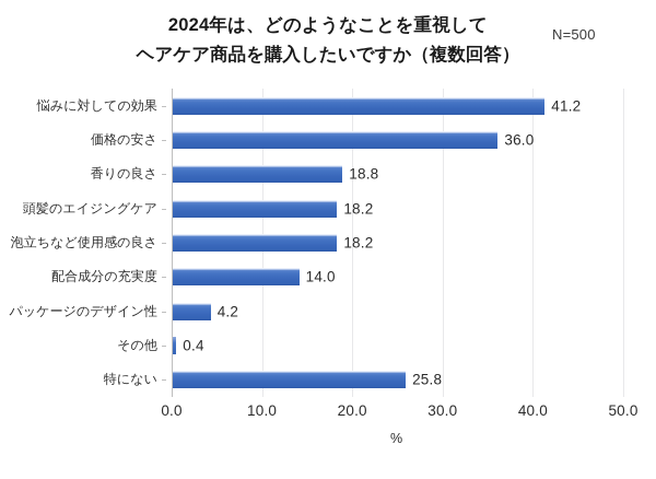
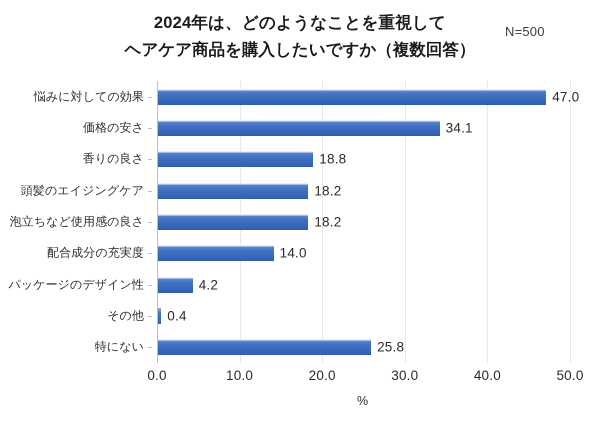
悩みに対しての効果: 41.2 -> 47.0
価格の安さ: 36.0 -> 34.1
